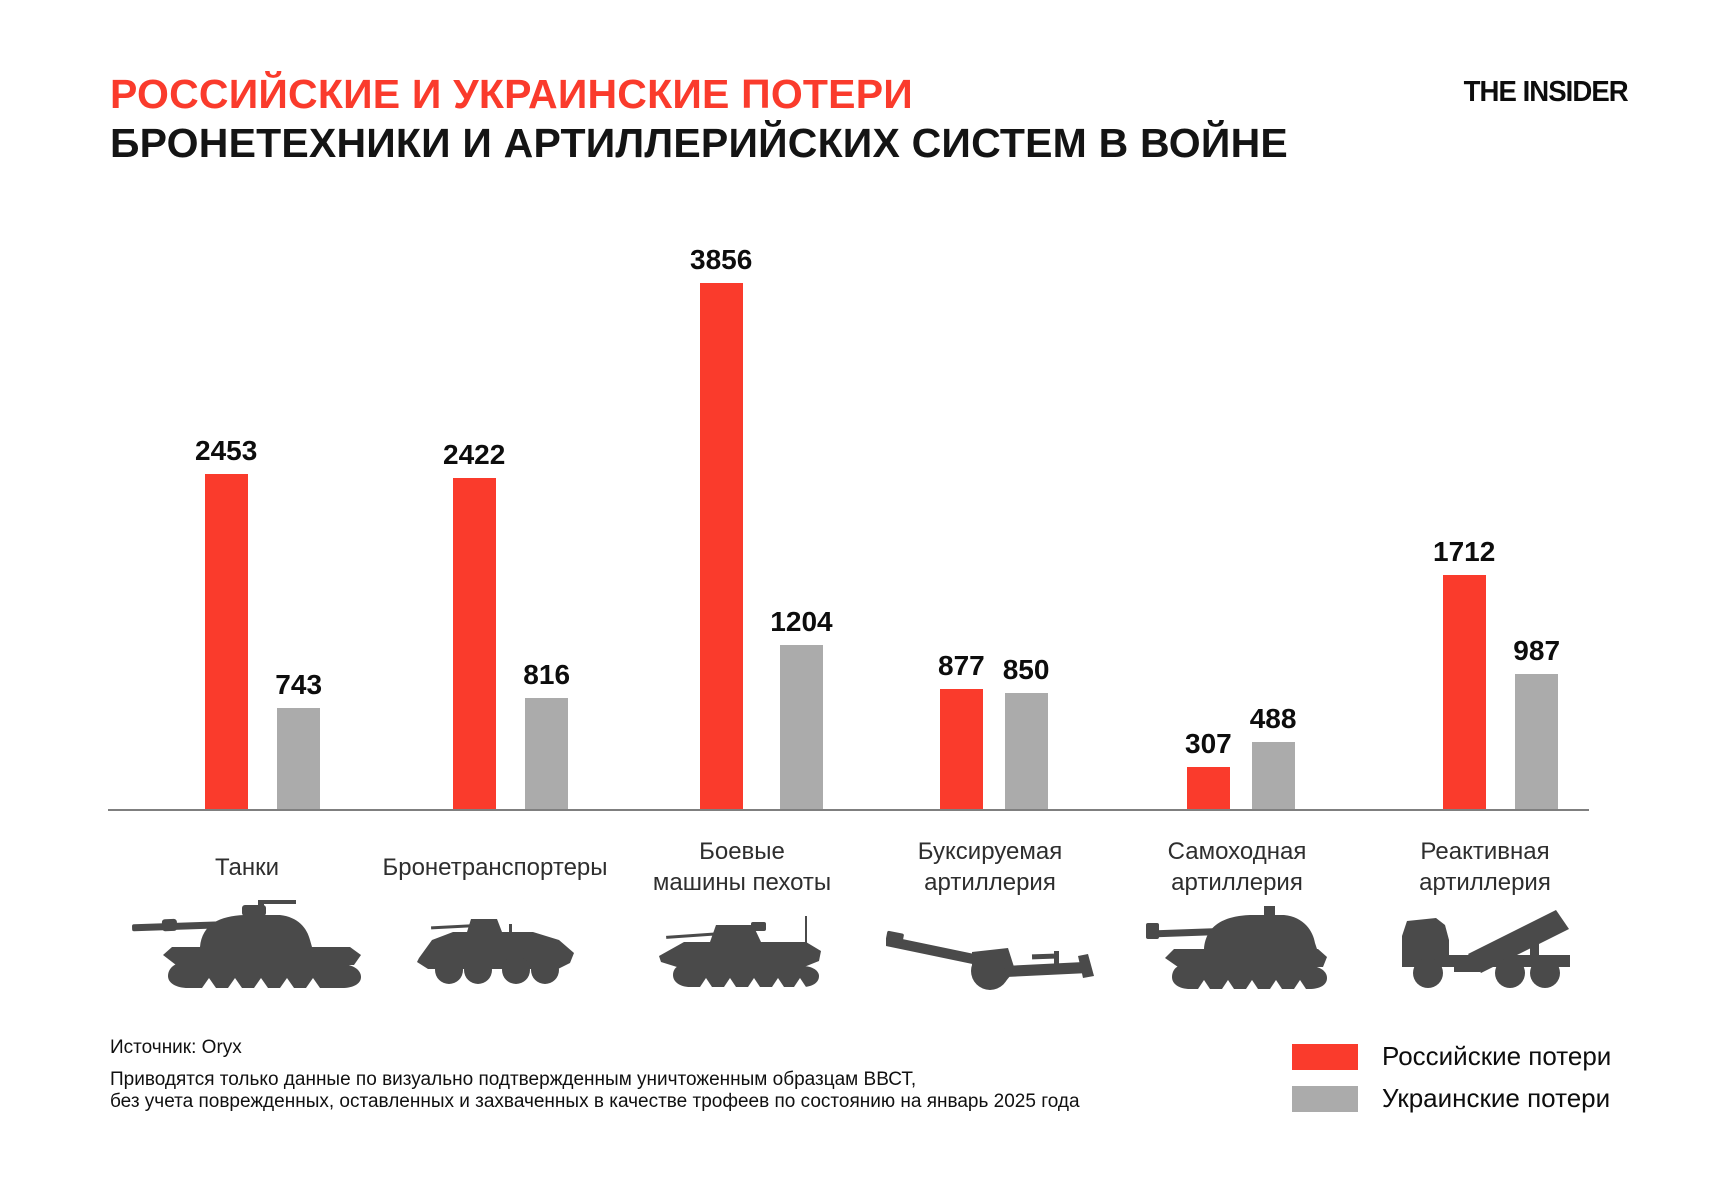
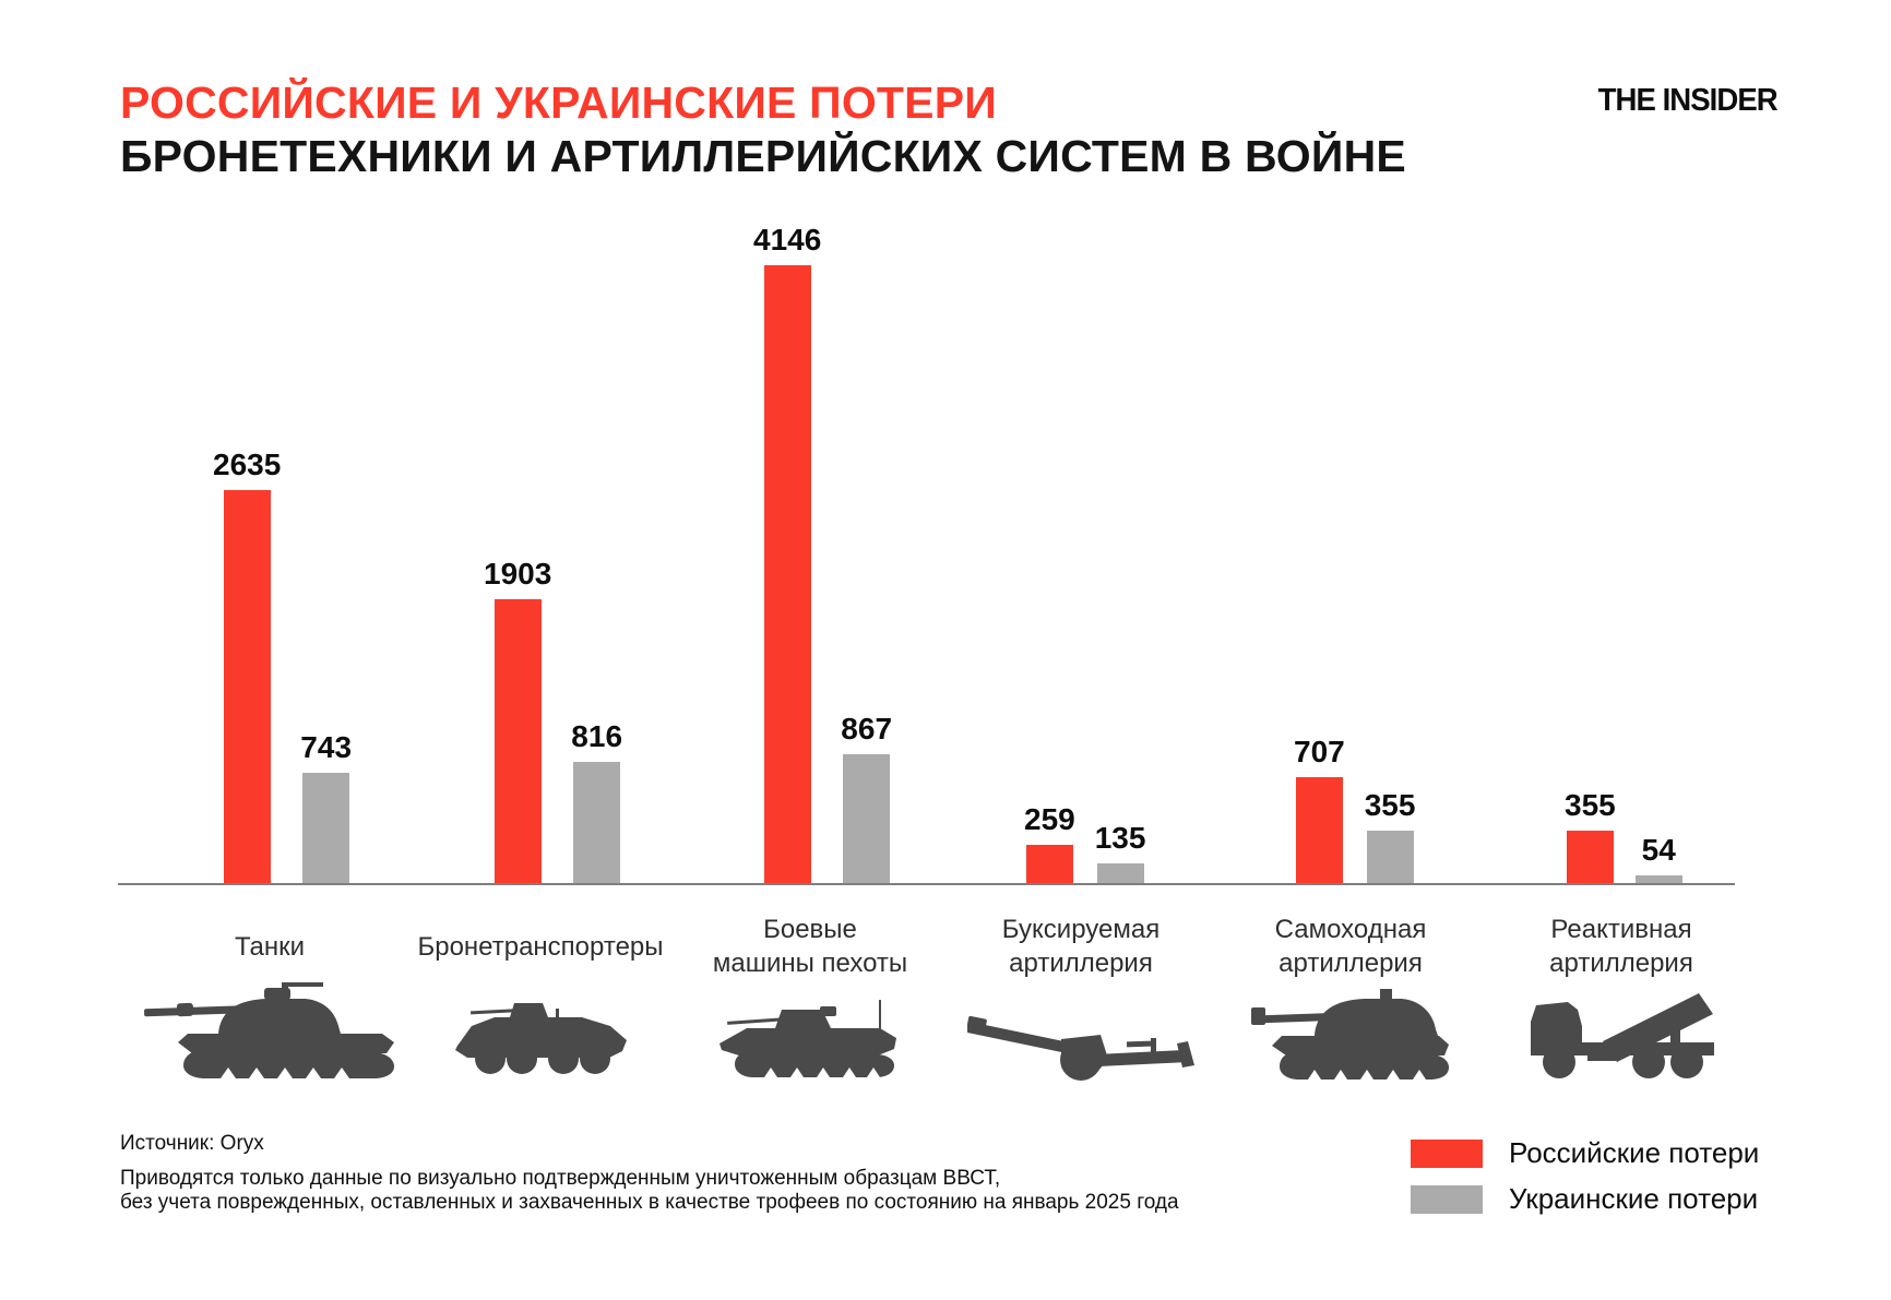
Российские потери/Танки: 2453 -> 2635
Российские потери/Бронетранспортеры: 2422 -> 1903
Российские потери/Боевые машины пехоты: 3856 -> 4146
Украинские потери/Боевые машины пехоты: 1204 -> 867
Российские потери/Буксируемая артиллерия: 877 -> 259
Украинские потери/Буксируемая артиллерия: 850 -> 135
Российские потери/Самоходная артиллерия: 307 -> 707
Украинские потери/Самоходная артиллерия: 488 -> 355
Российские потери/Реактивная артиллерия: 1712 -> 355
Украинские потери/Реактивная артиллерия: 987 -> 54
